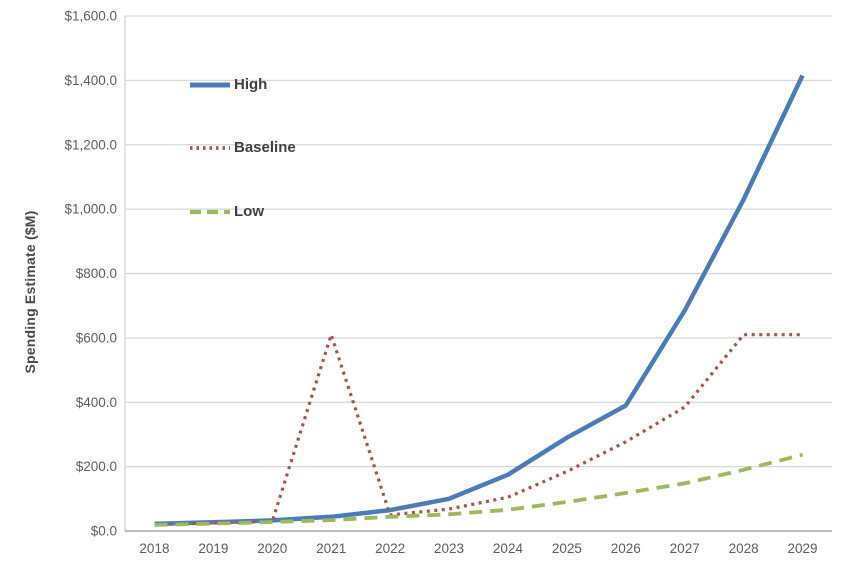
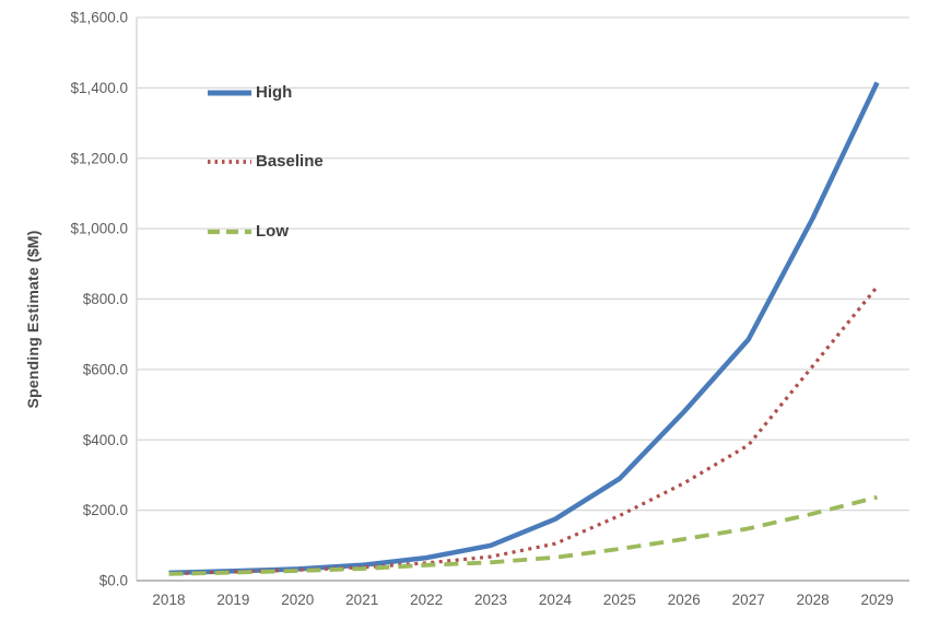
Baseline/2021: $610 -> $40
High/2026: $390 -> $480
Baseline/2029: $610 -> $840
